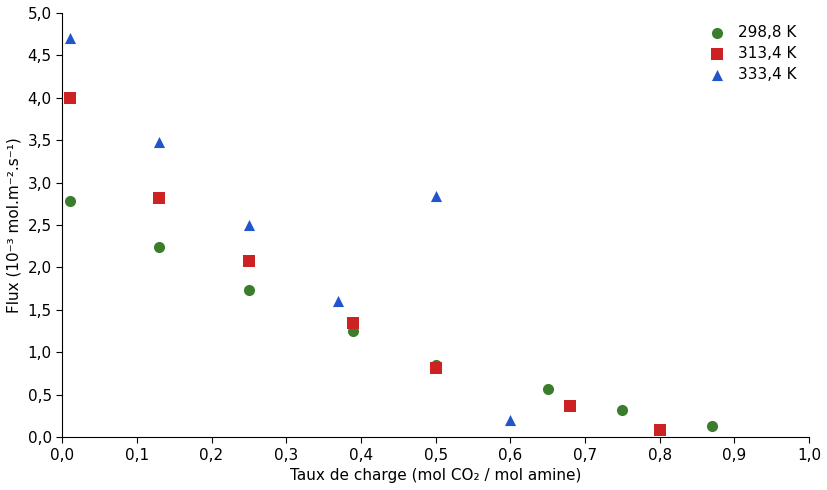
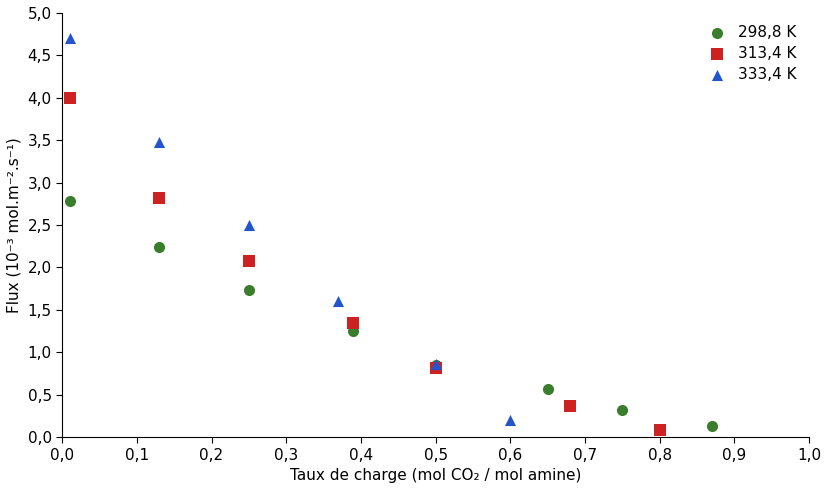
333,4 K/0,5: 2,84 -> 0,86
